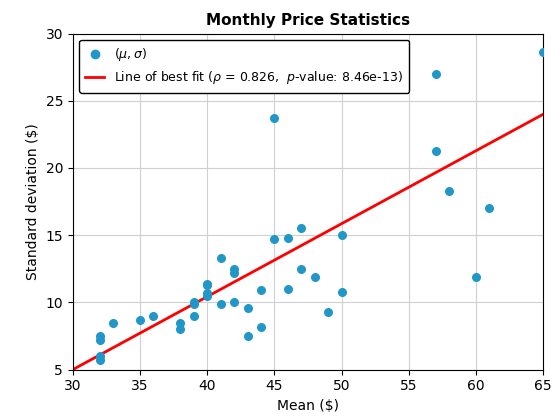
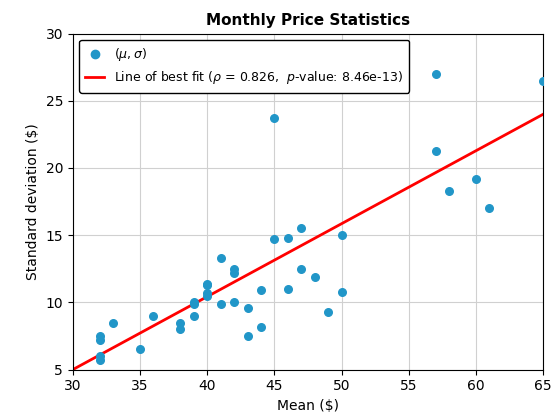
35: 8.7 -> 6.5
60: 11.9 -> 19.2
65: 28.6 -> 26.5
